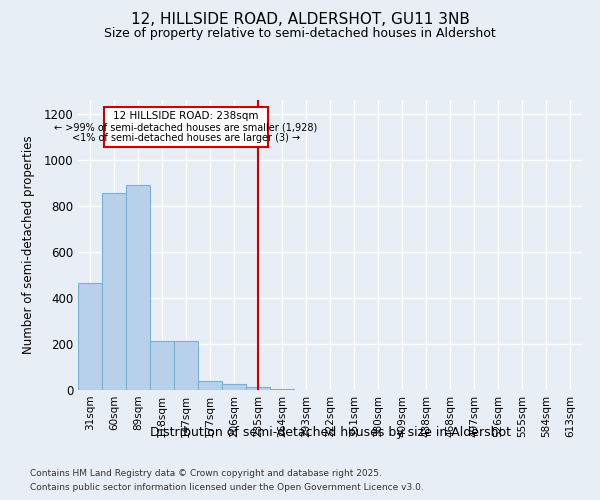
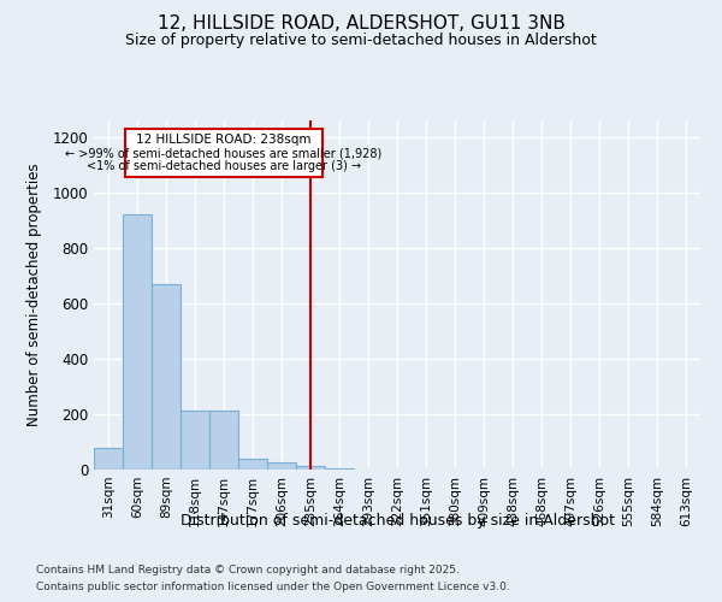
31sqm: 465 -> 80
60sqm: 855 -> 920
89sqm: 890 -> 670
